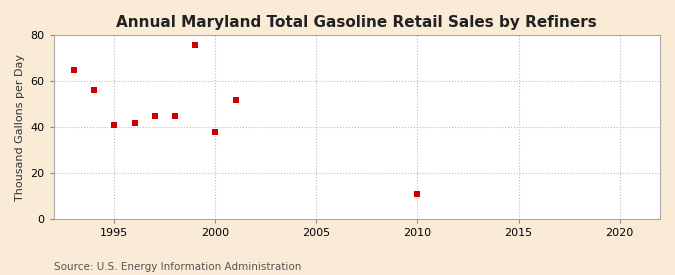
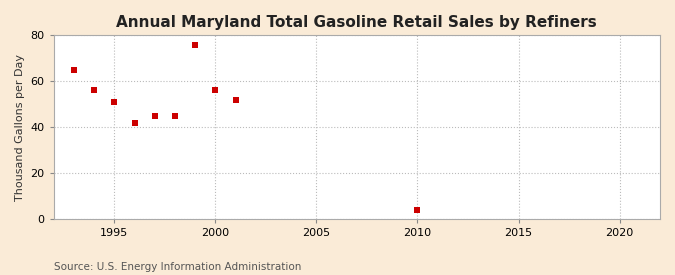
1995: 41 -> 51
2000: 38 -> 56
2010: 11 -> 4
